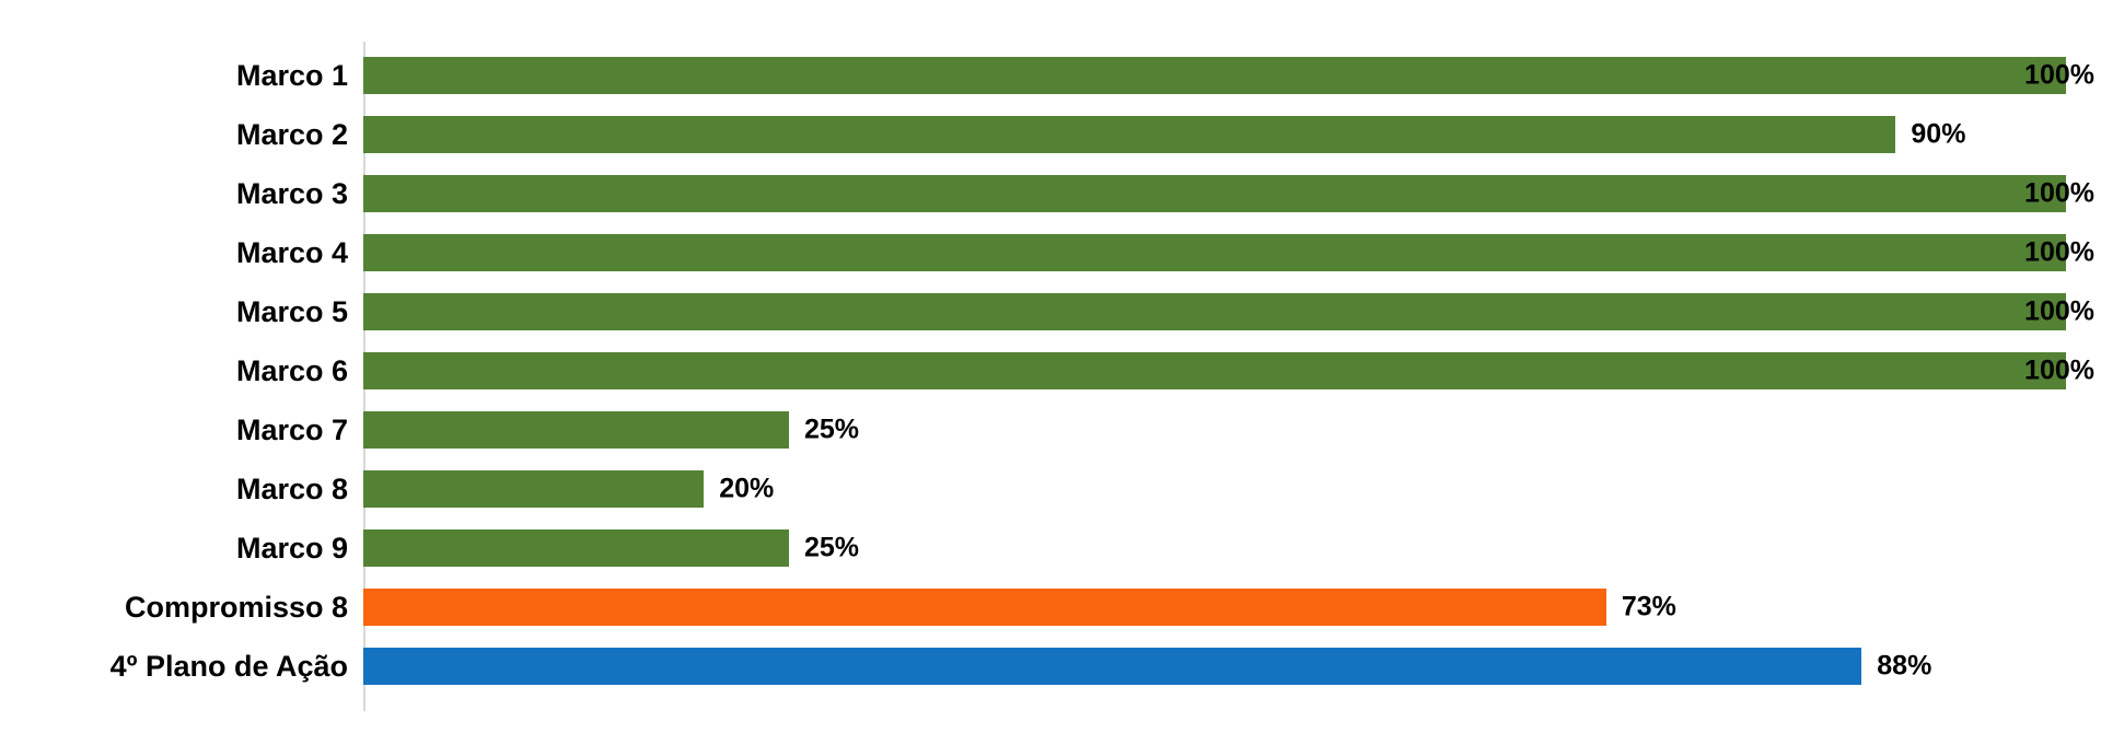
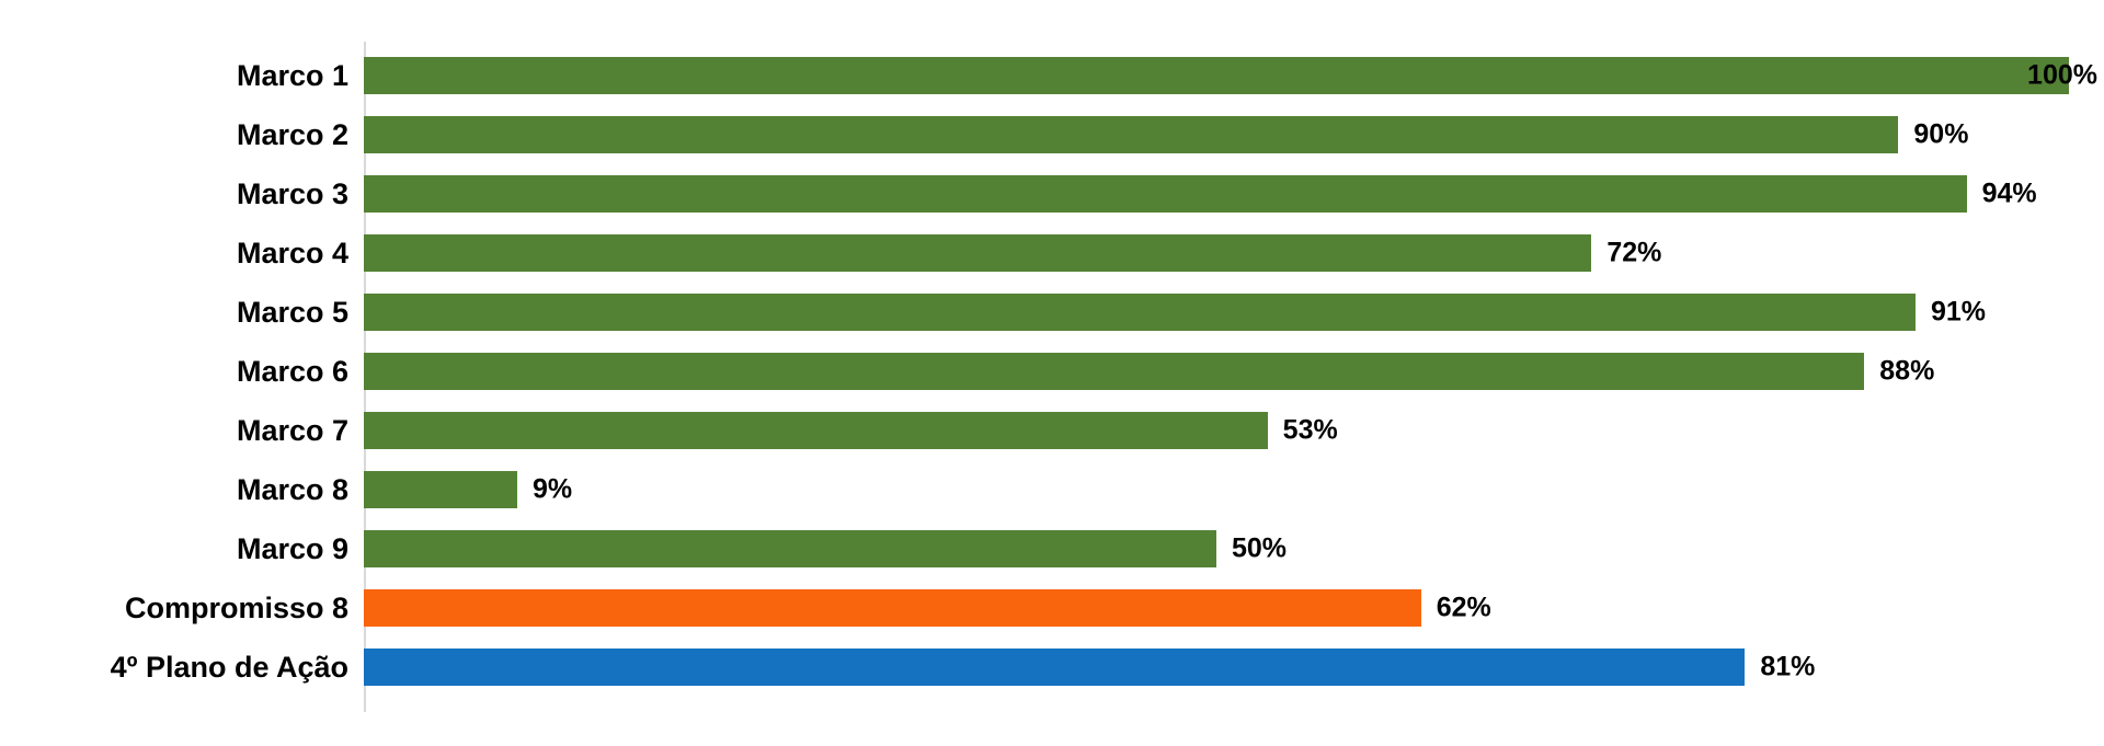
Marco 3: 100% -> 94%
Marco 4: 100% -> 72%
Marco 5: 100% -> 91%
Marco 6: 100% -> 88%
Marco 7: 25% -> 53%
Marco 8: 20% -> 9%
Marco 9: 25% -> 50%
Compromisso 8: 73% -> 62%
4º Plano de Ação: 88% -> 81%
